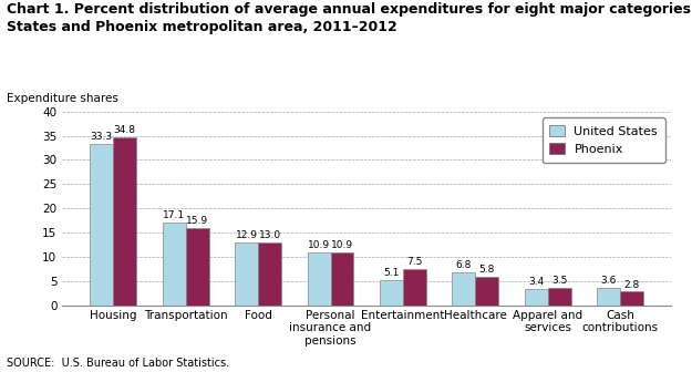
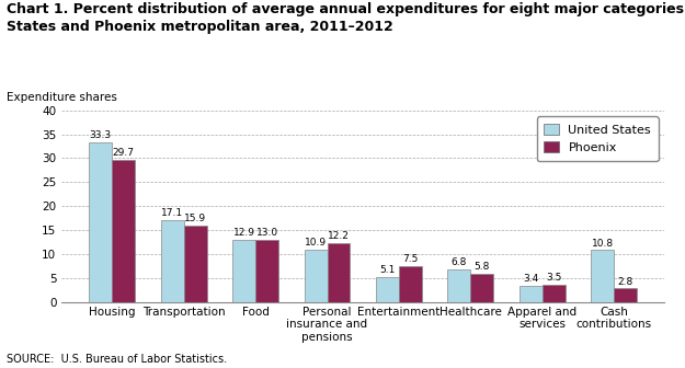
Phoenix/Housing: 34.8 -> 29.7
Phoenix/Personal insurance and pensions: 10.9 -> 12.2
United States/Cash contributions: 3.6 -> 10.8
